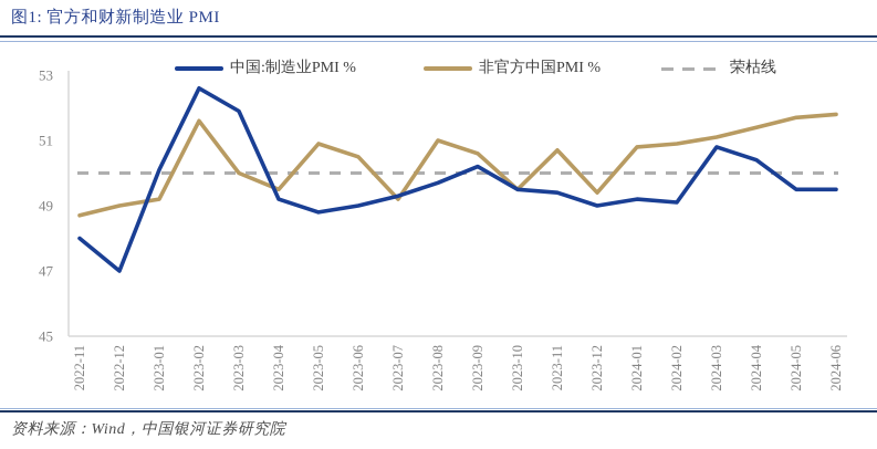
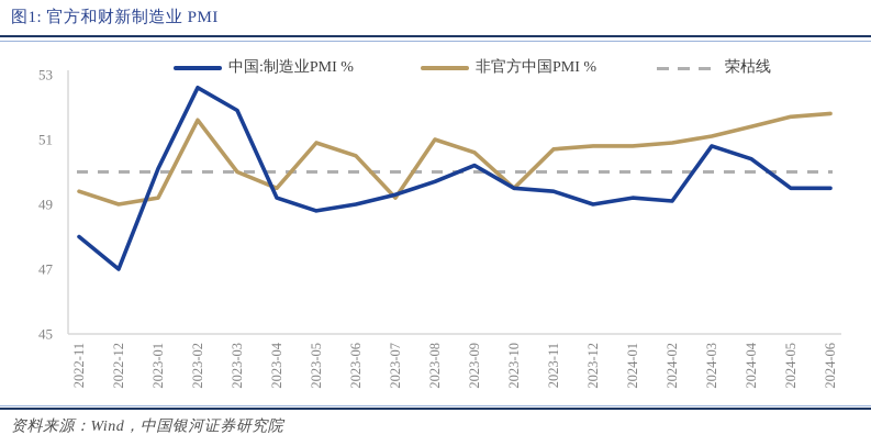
非官方中国PMI %/2022-11: 48.7 -> 49.4
非官方中国PMI %/2023-12: 49.4 -> 50.8
